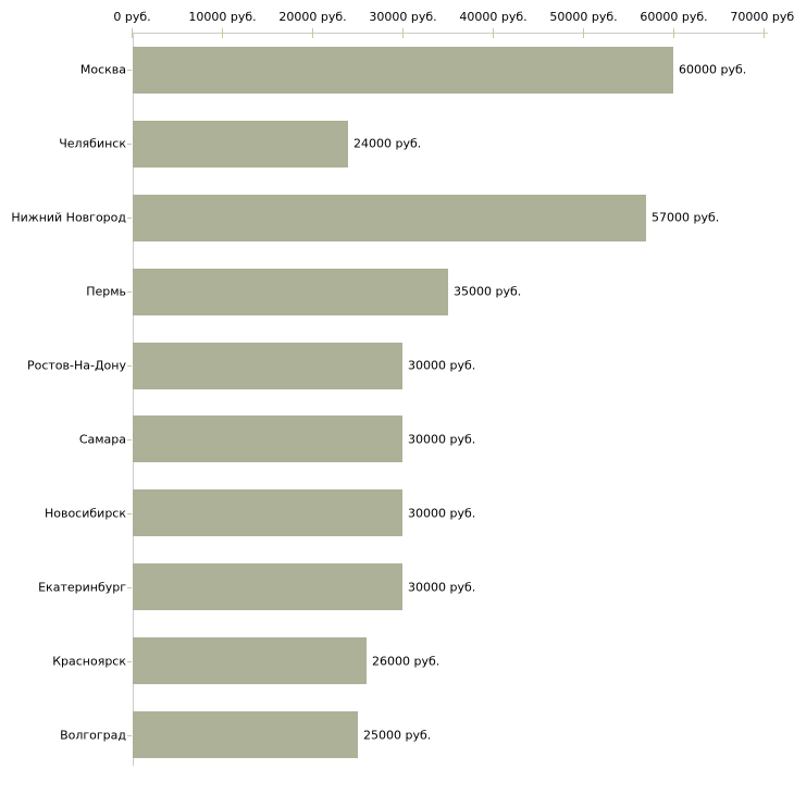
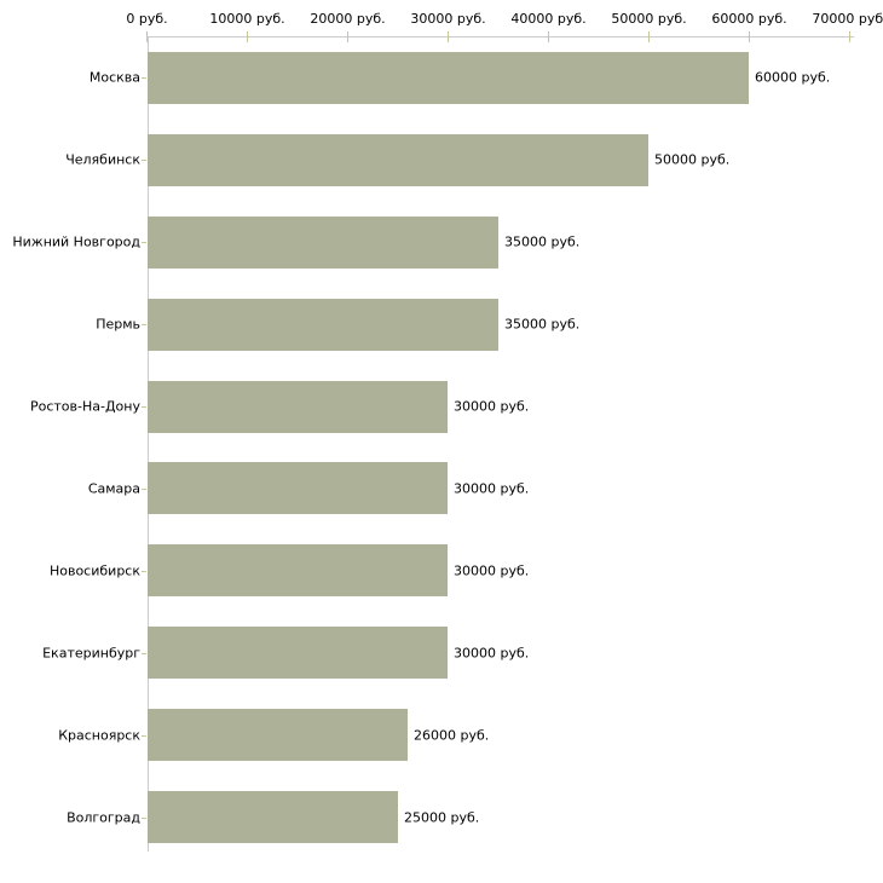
Челябинск: 24000 -> 50000
Нижний Новгород: 57000 -> 35000
